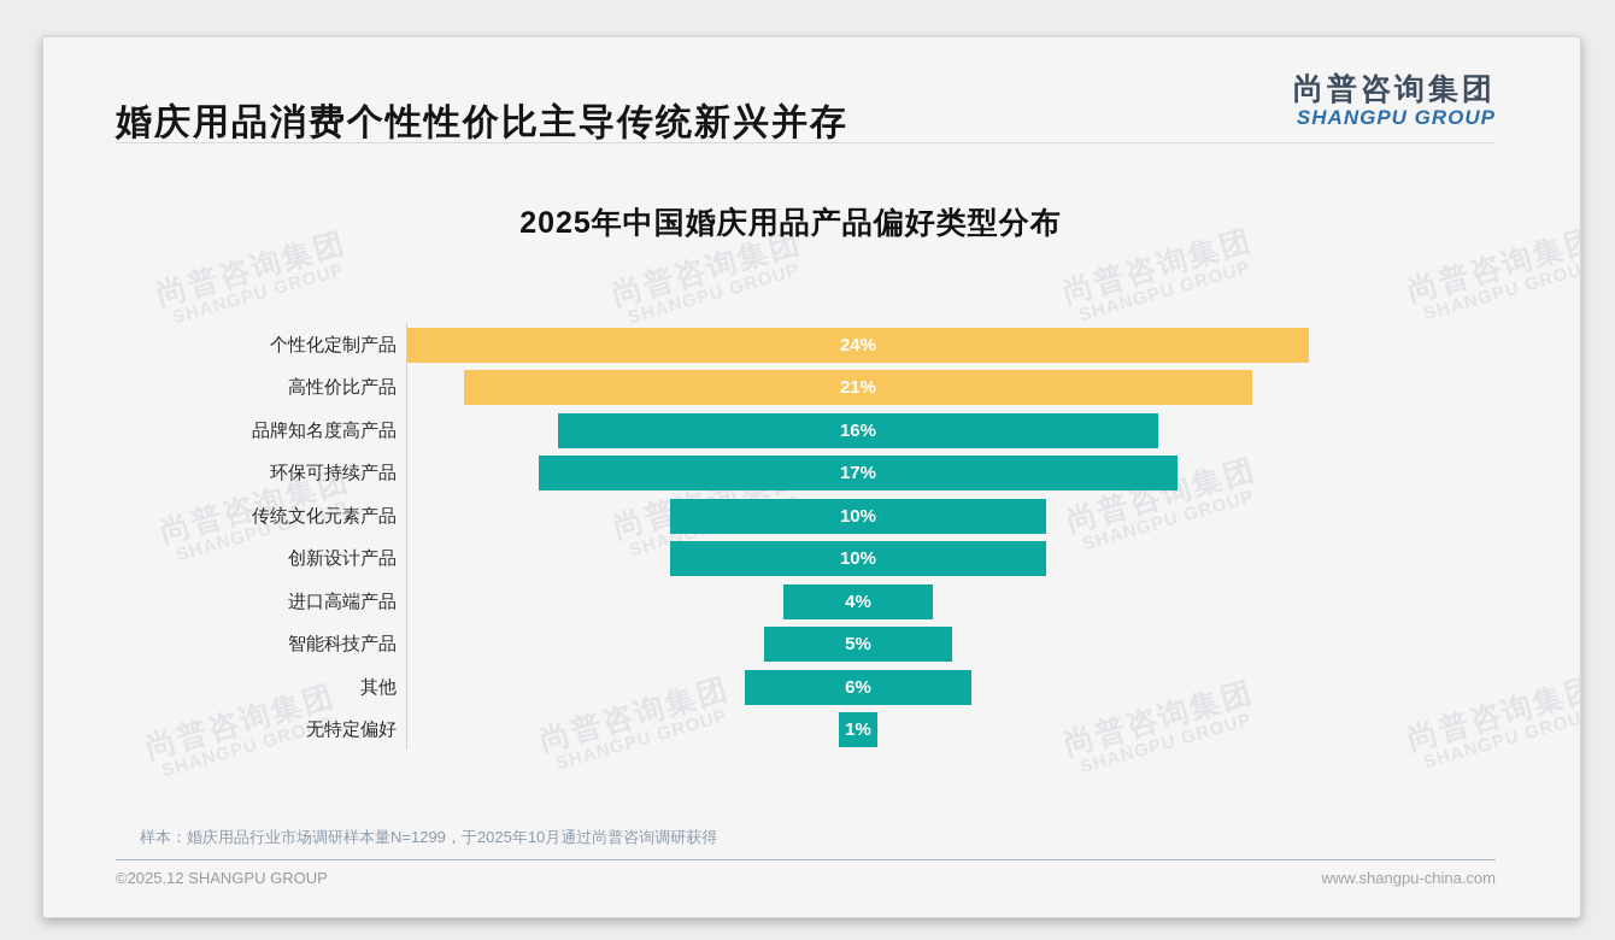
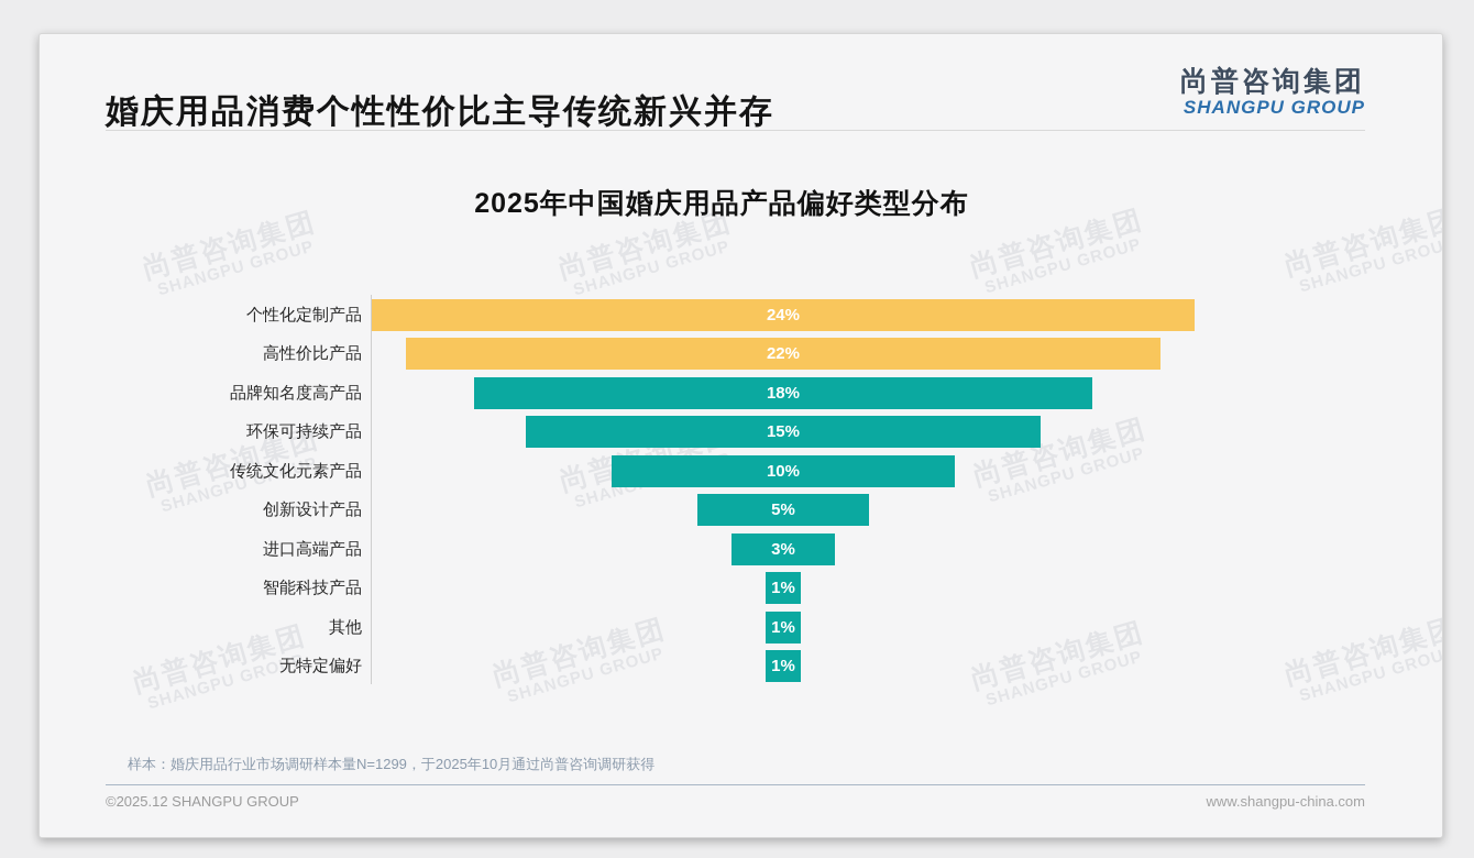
高性价比产品: 21% -> 22%
品牌知名度高产品: 16% -> 18%
环保可持续产品: 17% -> 15%
创新设计产品: 10% -> 5%
进口高端产品: 4% -> 3%
智能科技产品: 5% -> 1%
其他: 6% -> 1%
